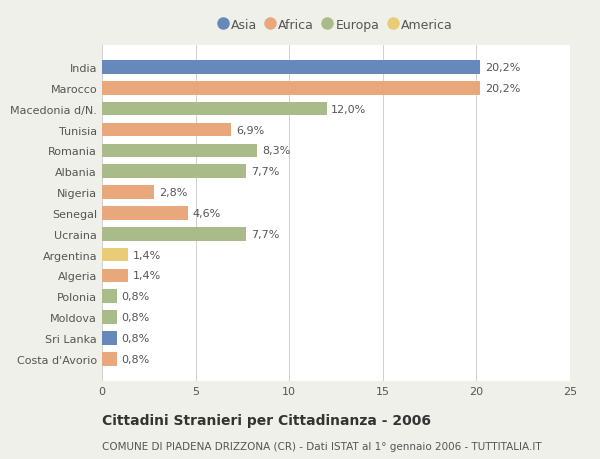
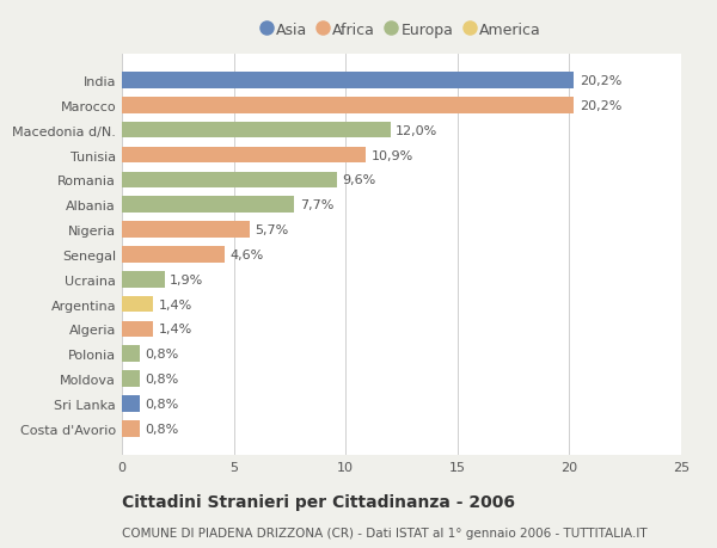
Tunisia: 6,9% -> 10,9%
Romania: 8,3% -> 9,6%
Nigeria: 2,8% -> 5,7%
Ucraina: 7,7% -> 1,9%
